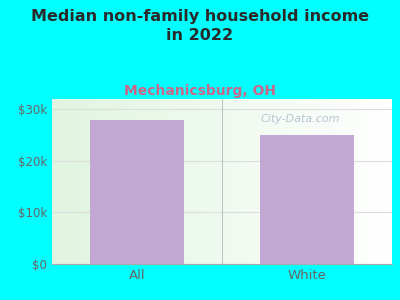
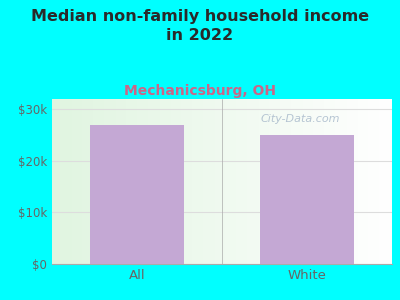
All: $28k -> $27k
